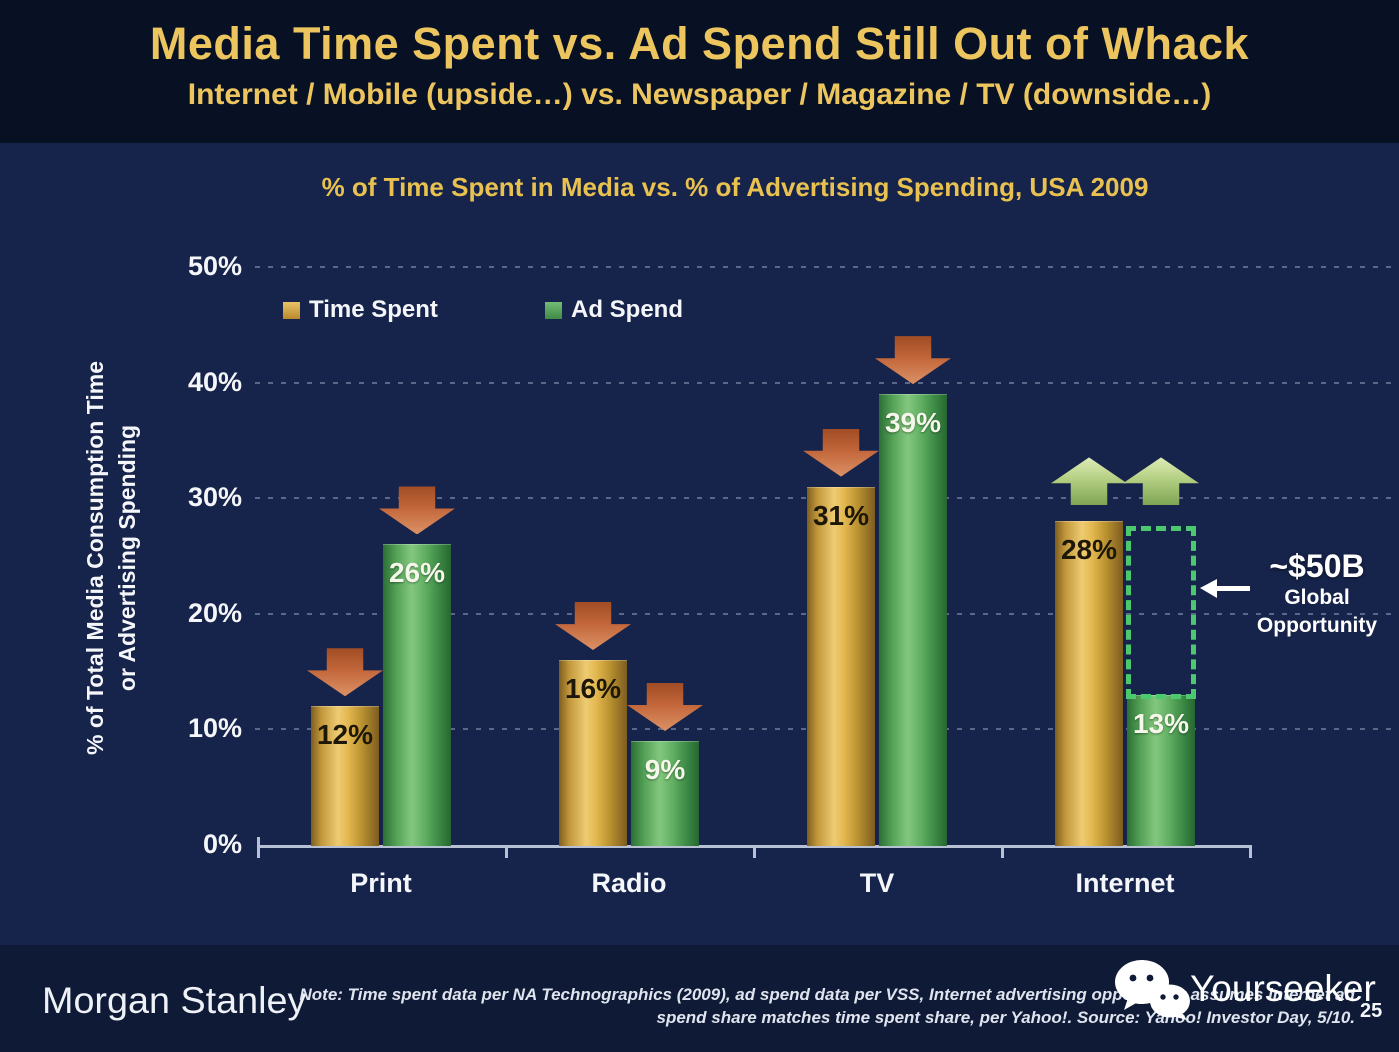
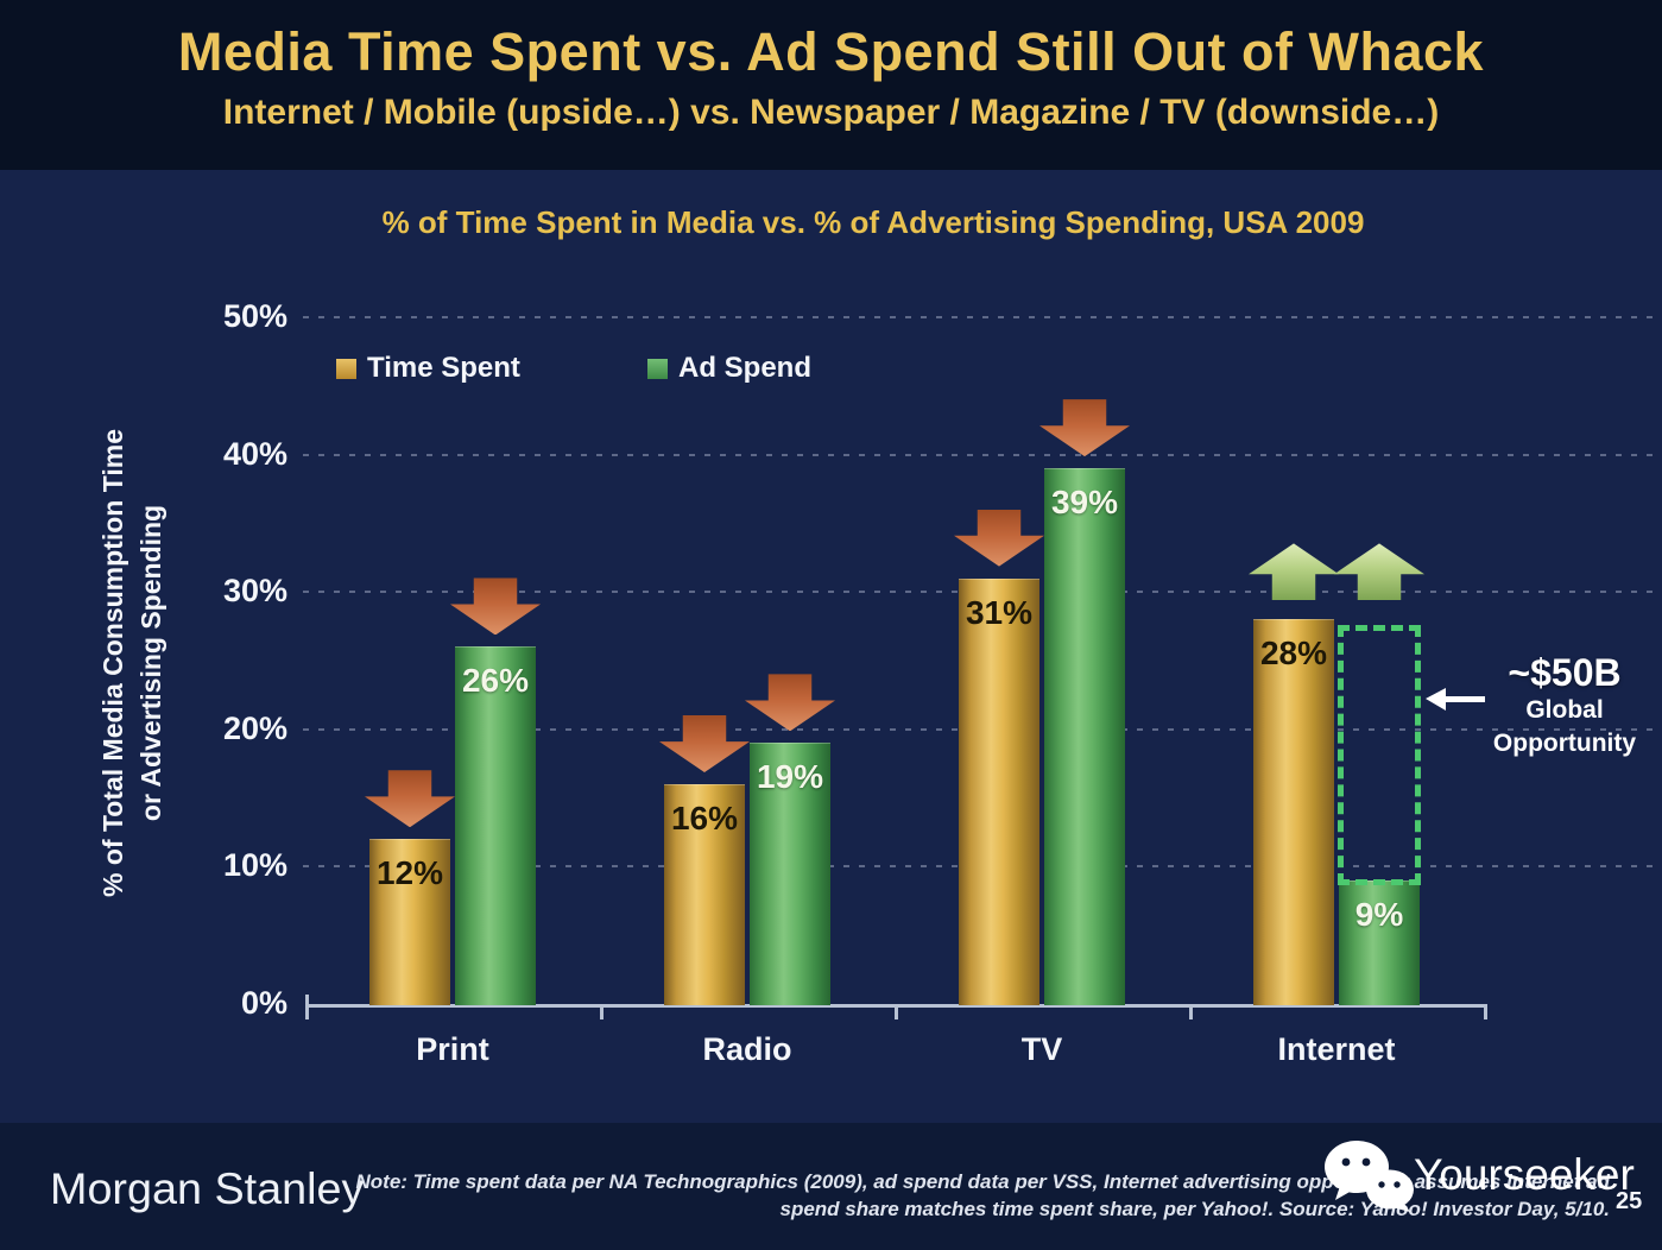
Ad Spend/Radio: 9% -> 19%
Ad Spend/Internet: 13% -> 9%
